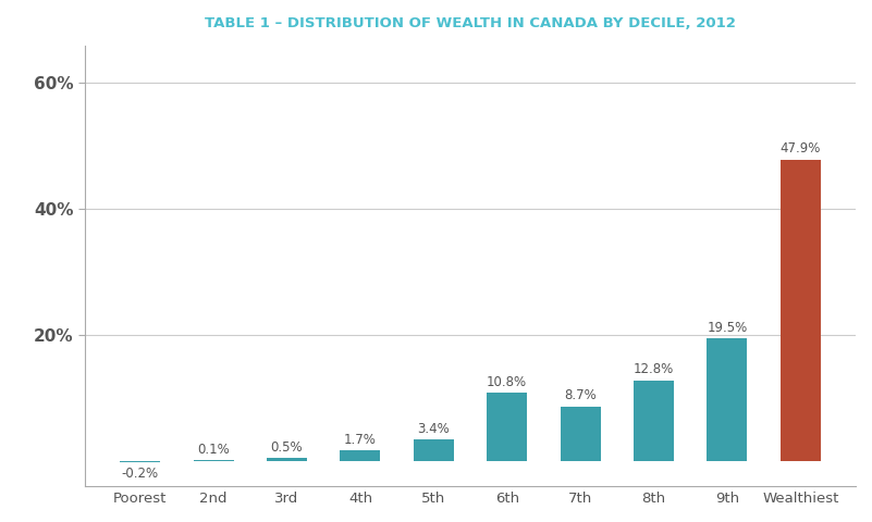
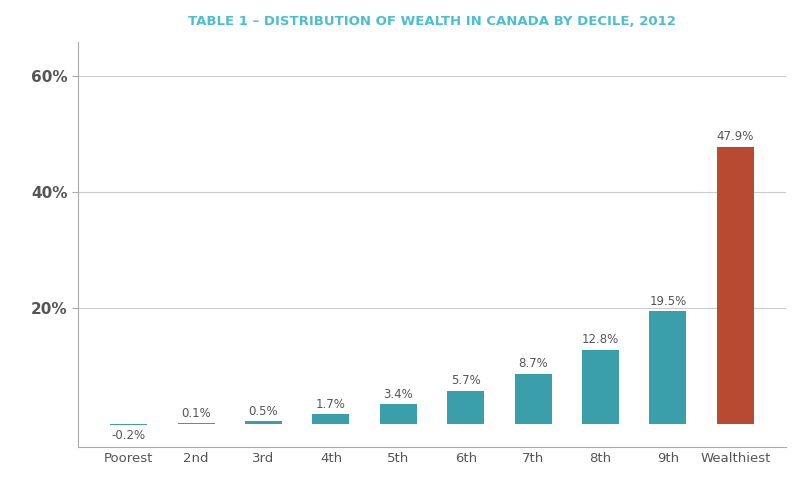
6th: 10.8% -> 5.7%
